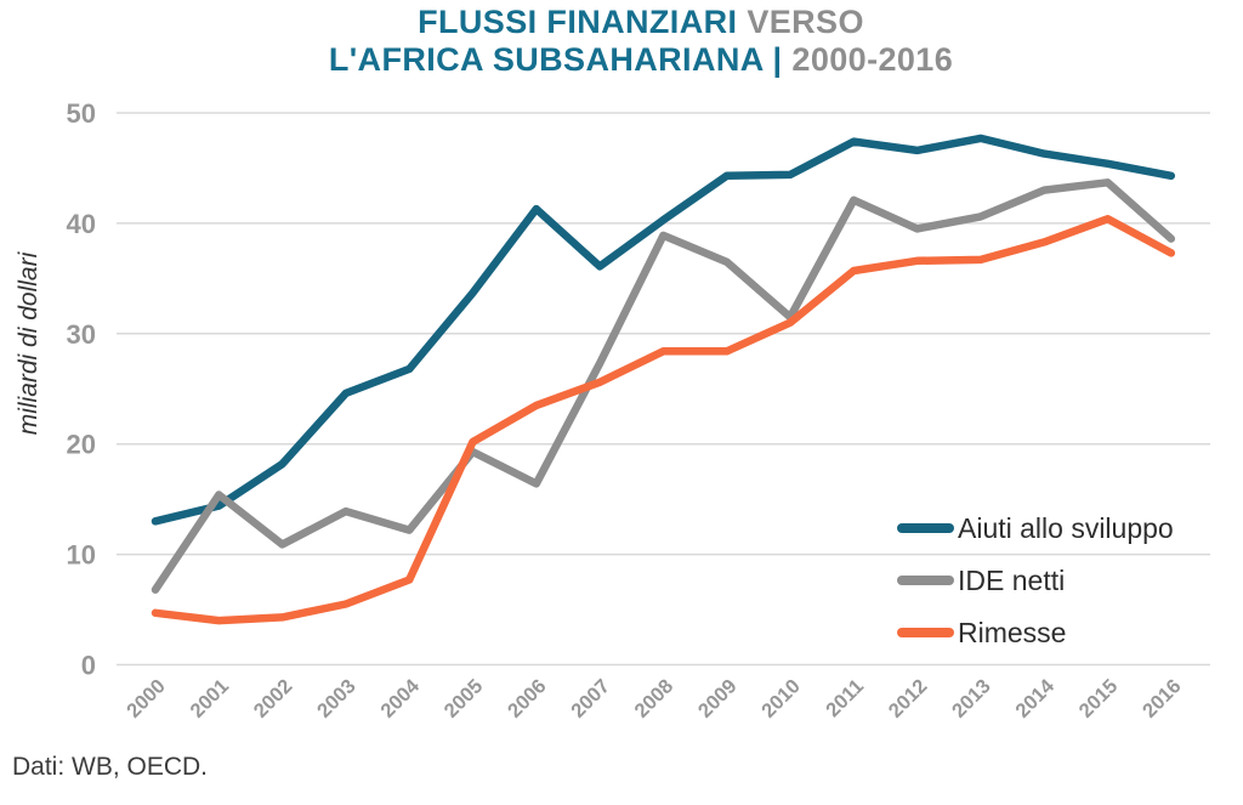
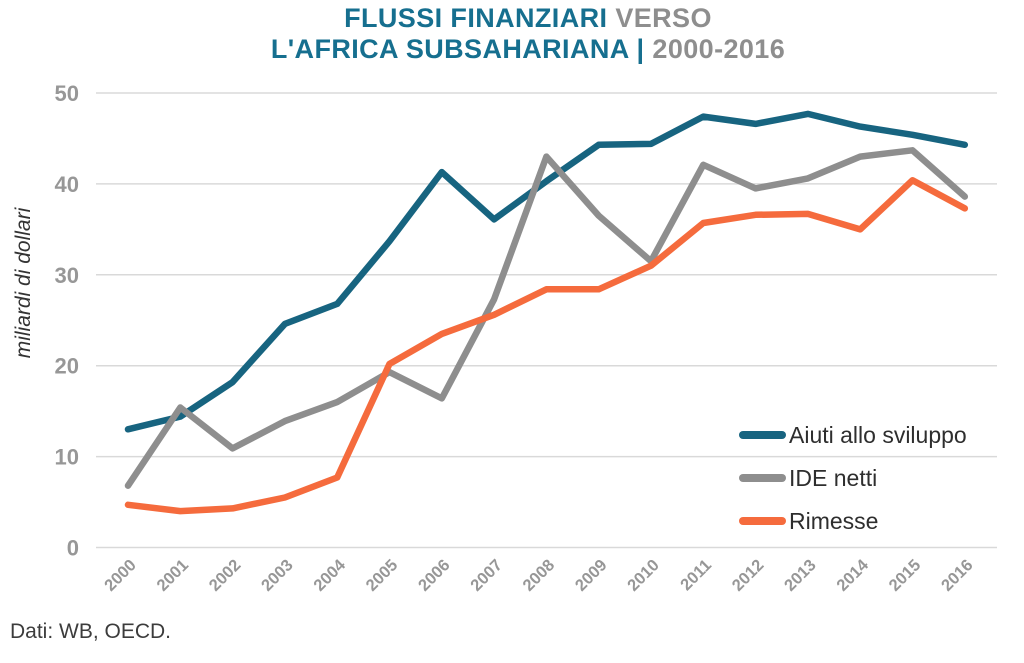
IDE netti/2004: 12 -> 16
IDE netti/2008: 39 -> 43
Rimesse/2014: 38 -> 35
